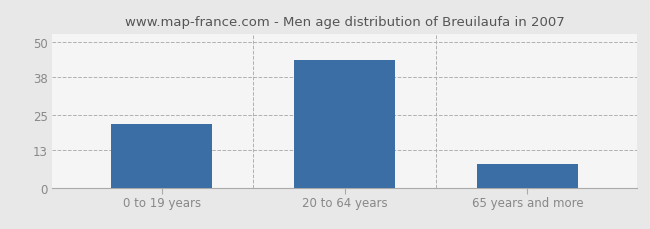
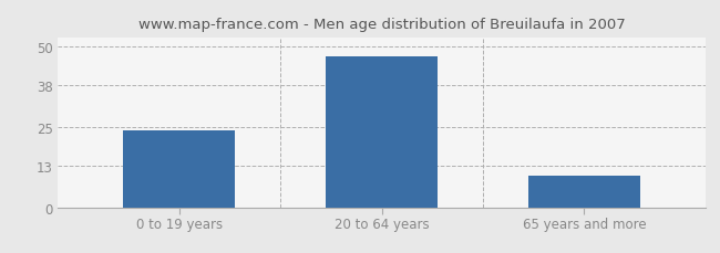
0 to 19 years: 22 -> 24
20 to 64 years: 44 -> 47
65 years and more: 8 -> 10
